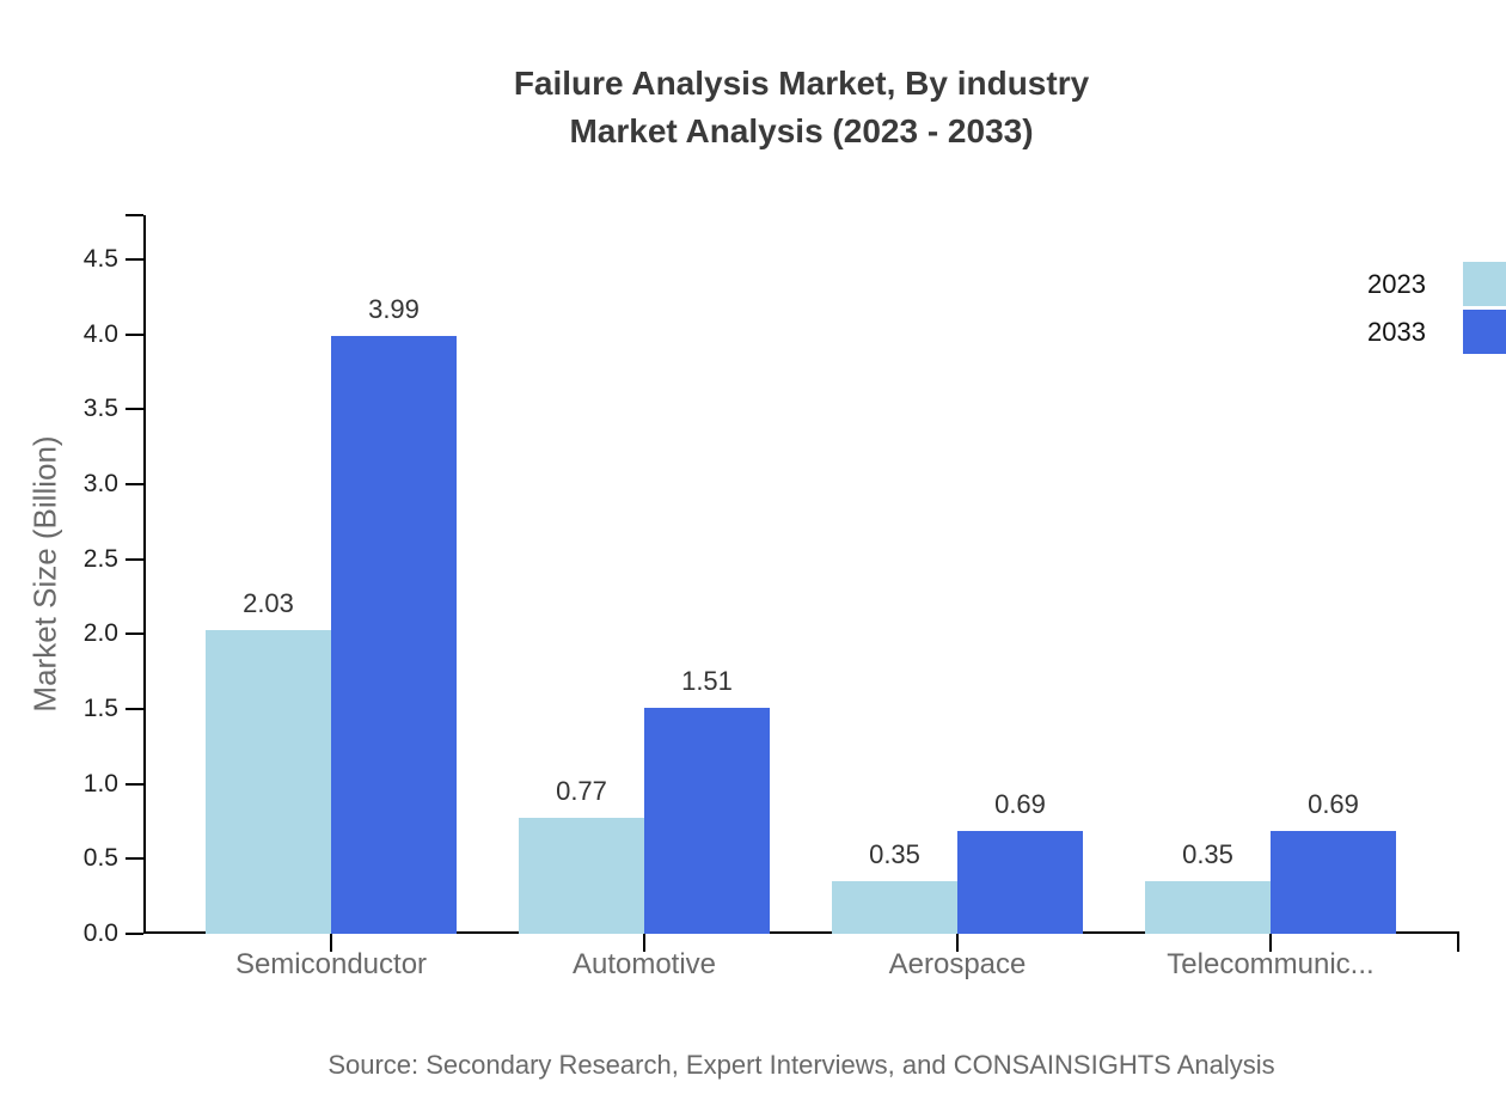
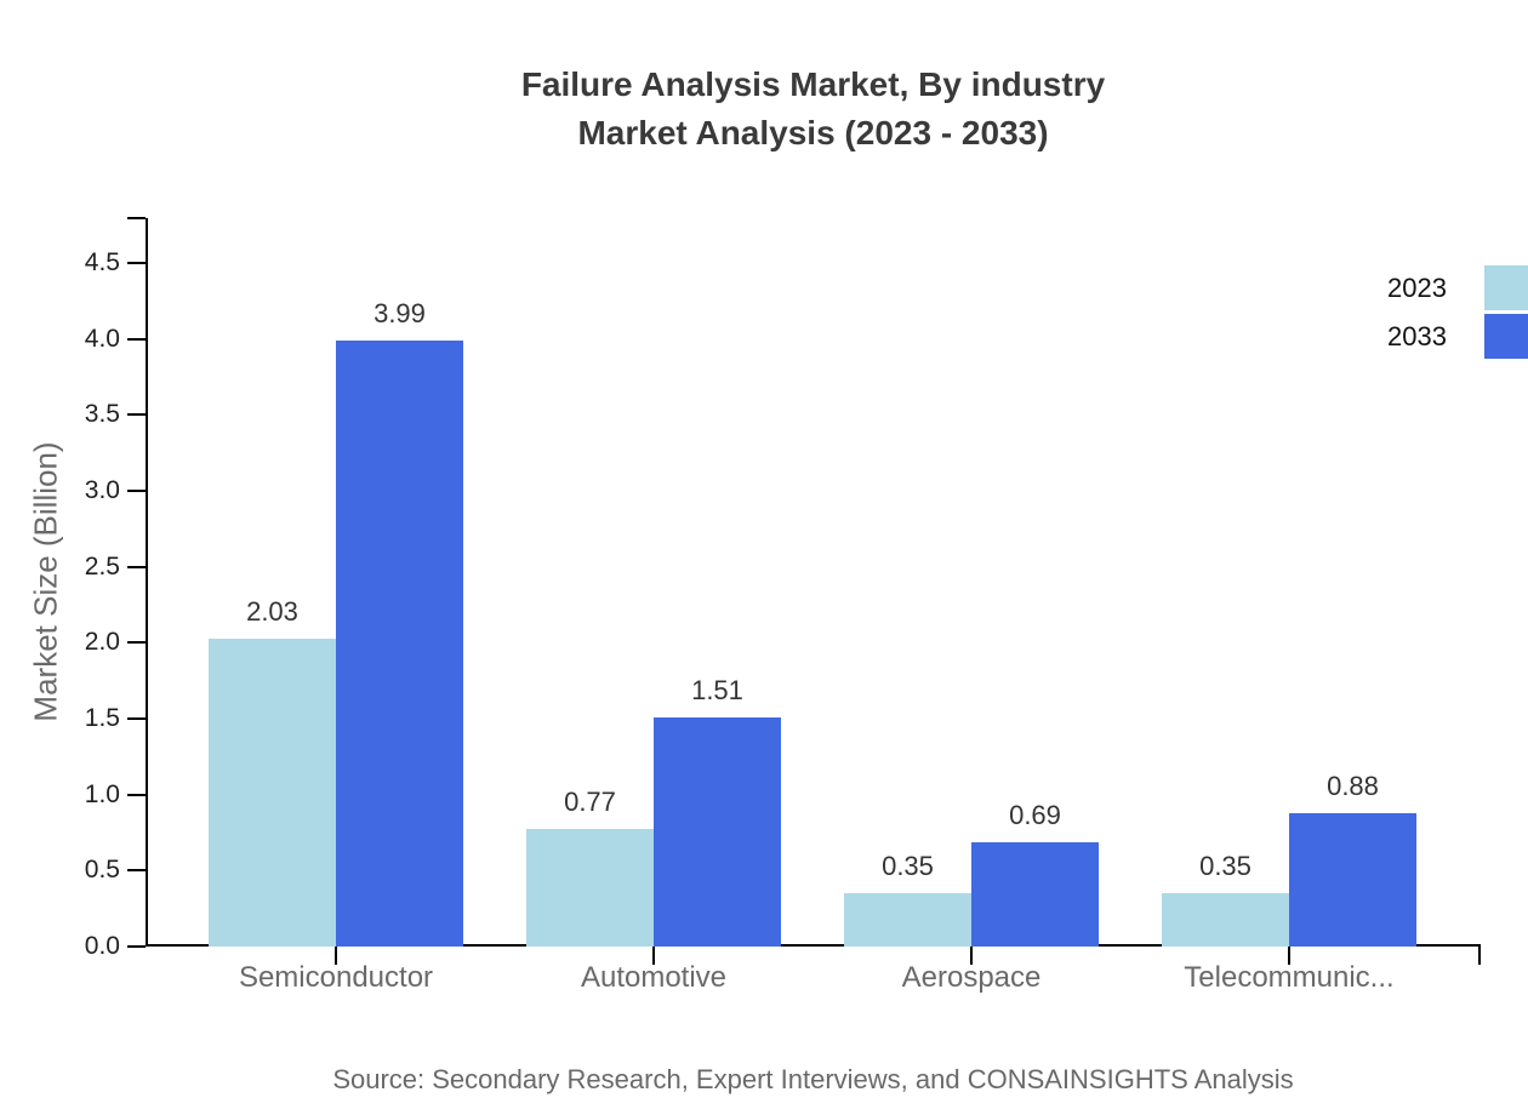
2033/Telecommunic...: 0.69 -> 0.88
